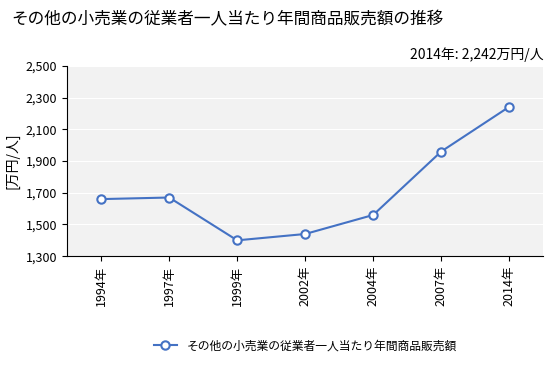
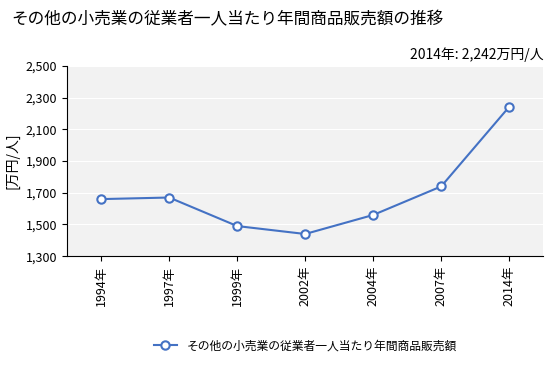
1999年: 1,400 -> 1,490
2007年: 1,960 -> 1,740
